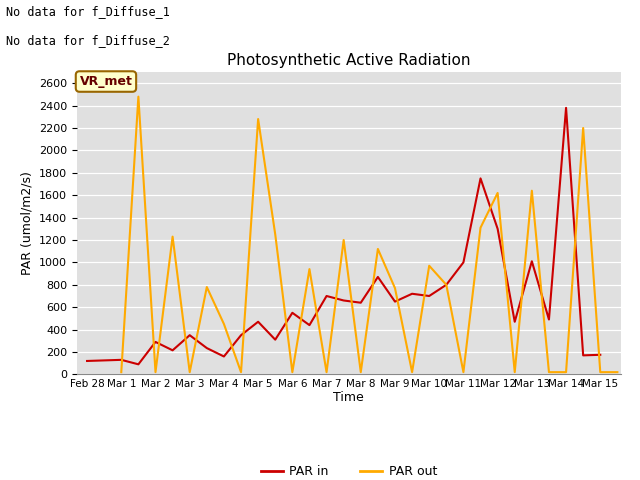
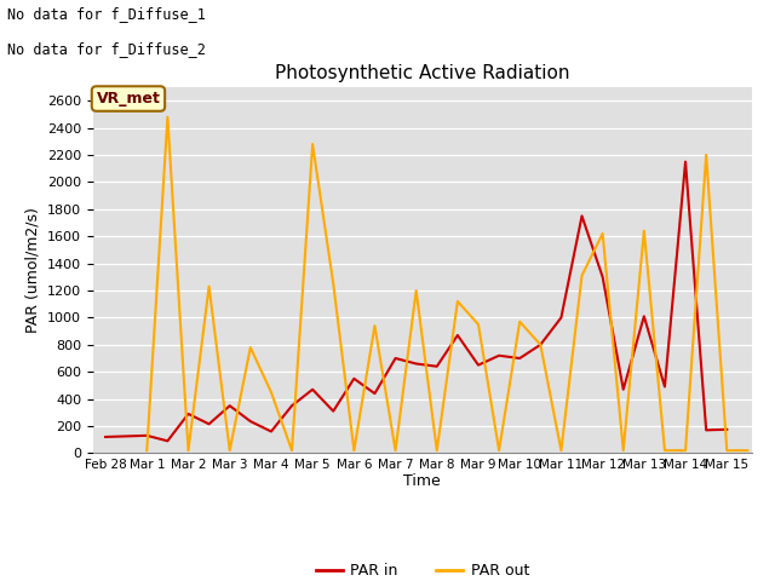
PAR out/Mar 9: 770 -> 950
PAR in/Mar 14: 2380 -> 2150
